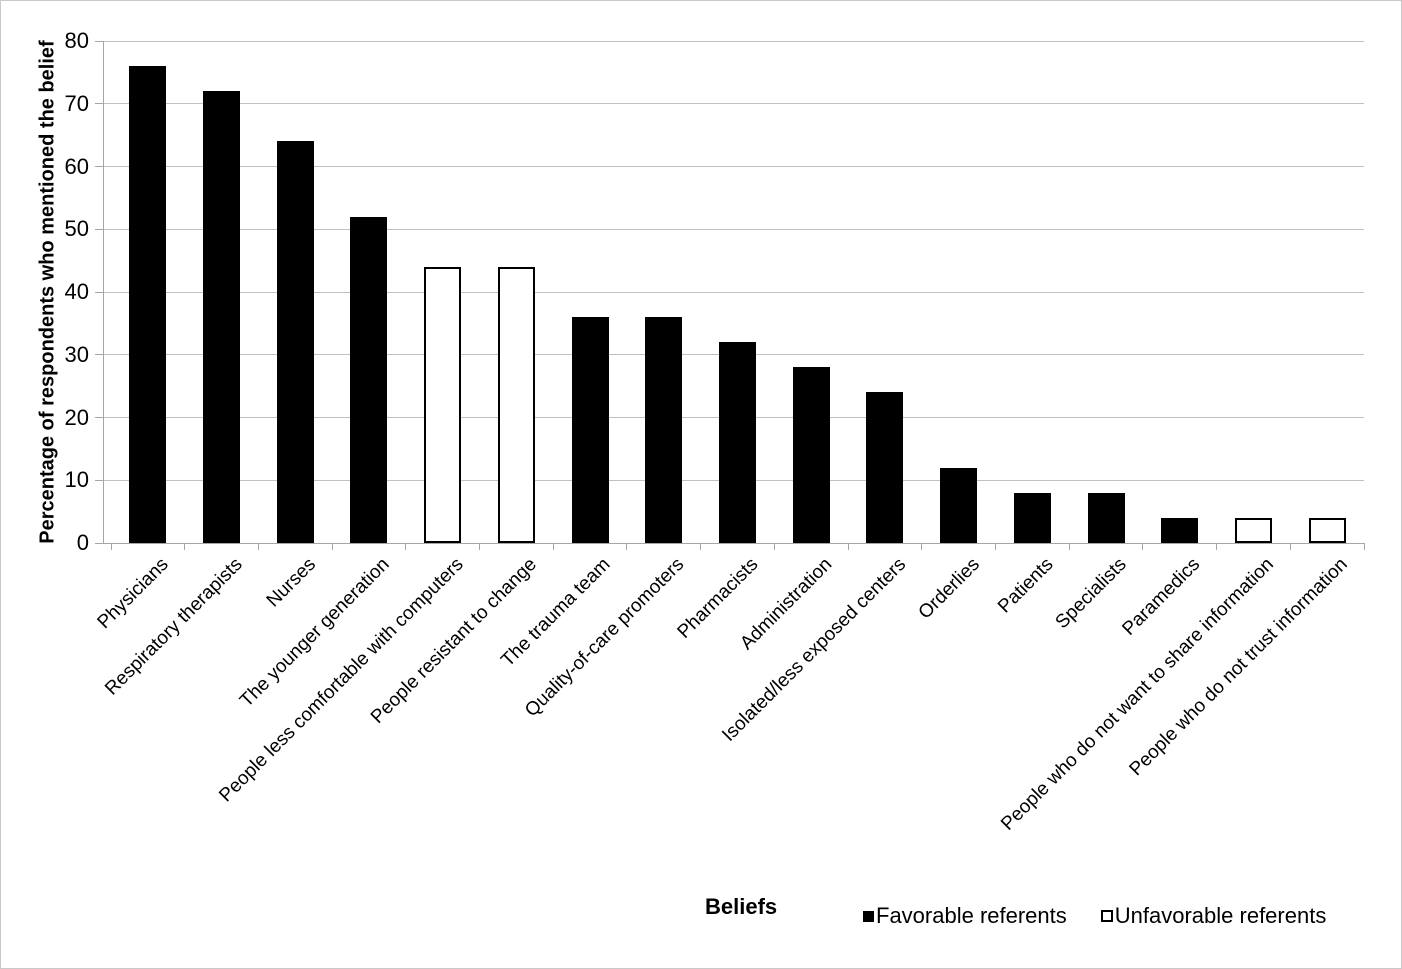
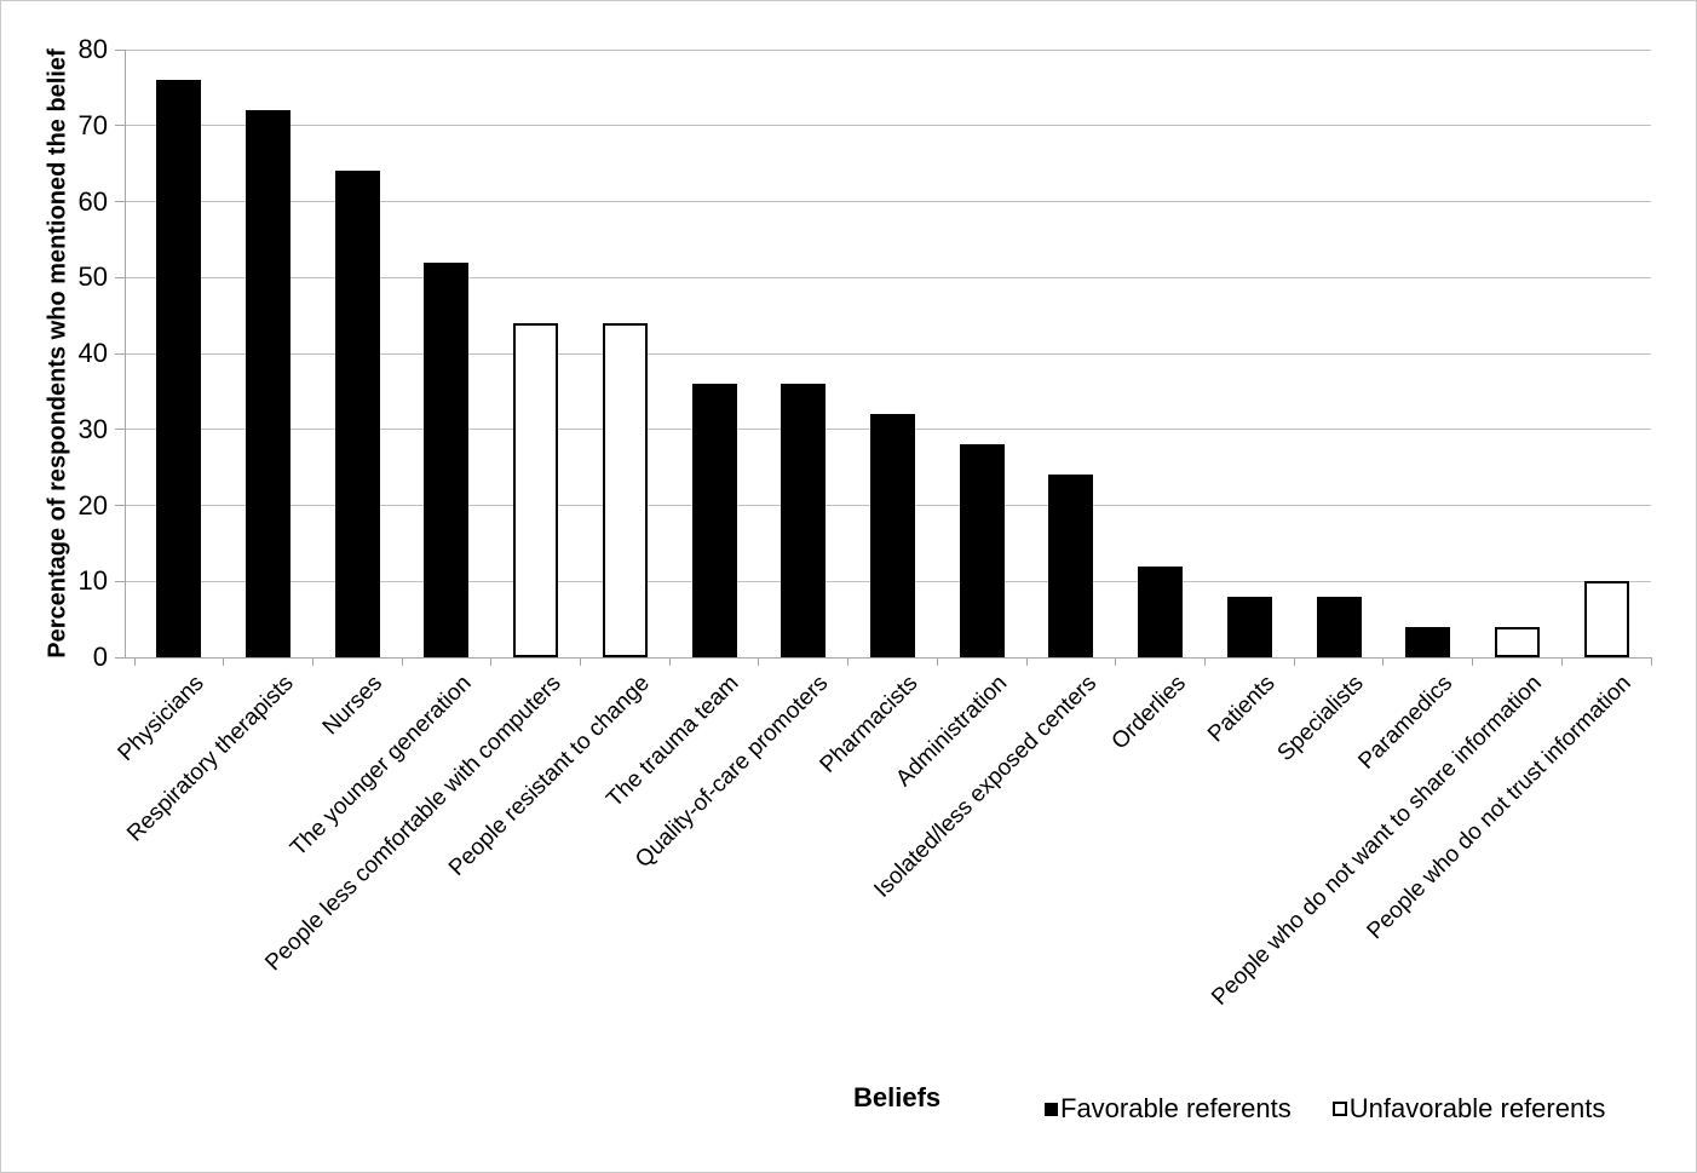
People who do not trust information: 4 -> 10
